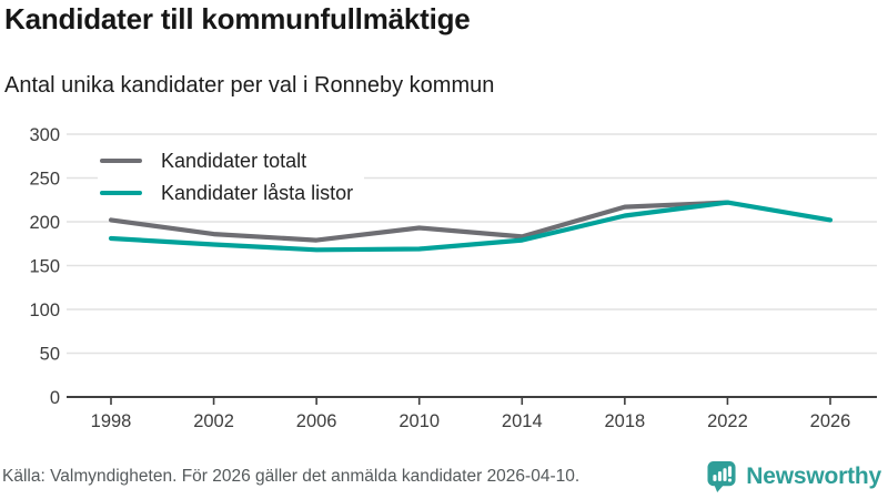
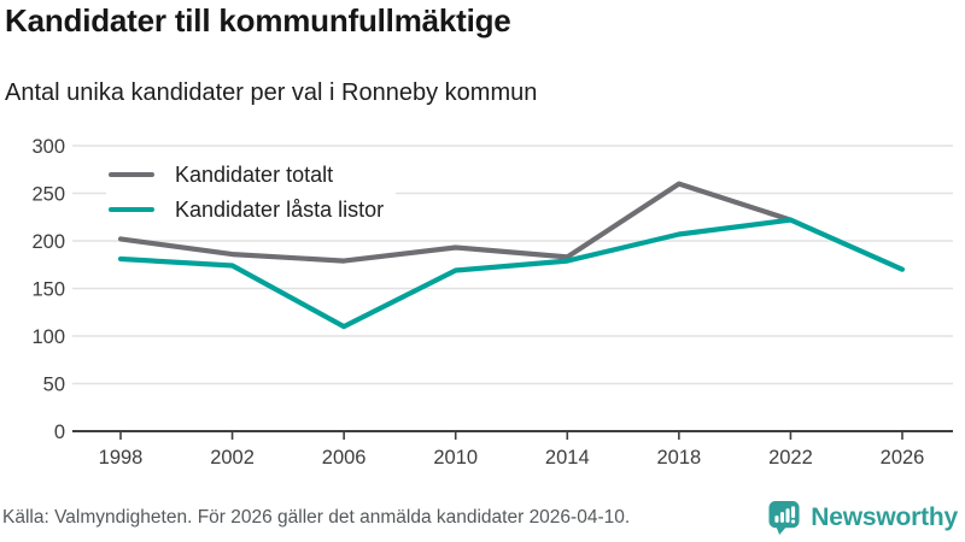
Kandidater låsta listor/2006: 170 -> 110
Kandidater totalt/2018: 220 -> 260
Kandidater låsta listor/2026: 200 -> 170
